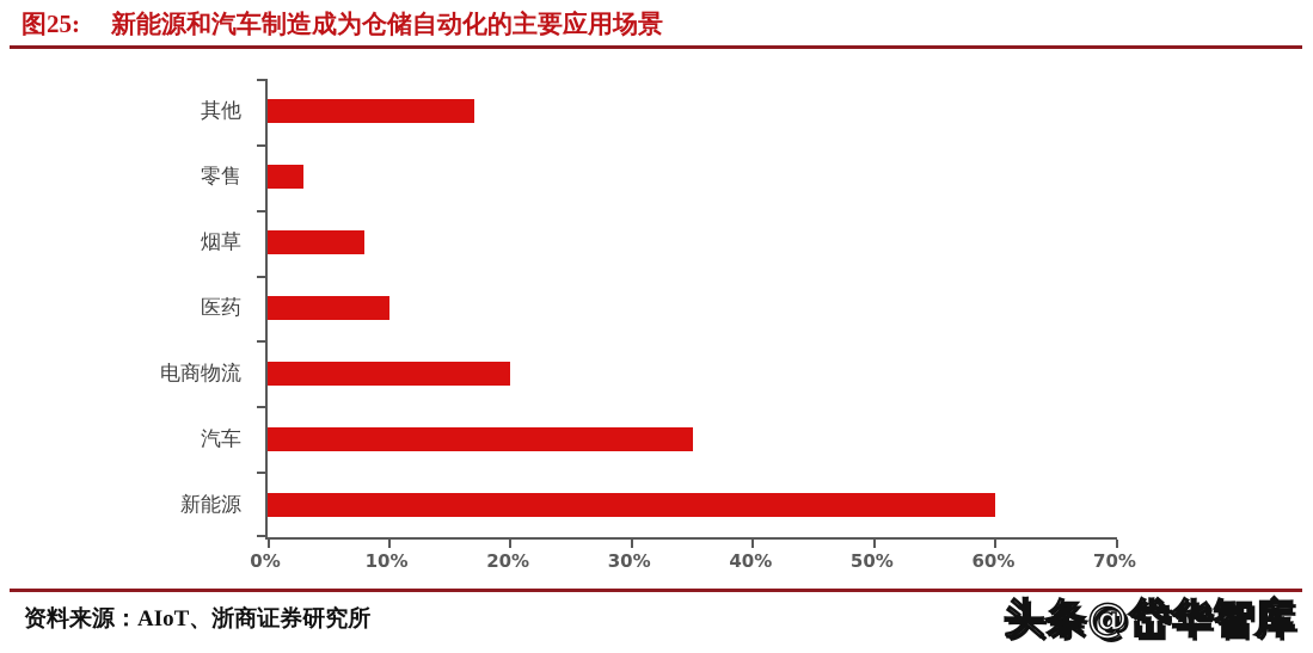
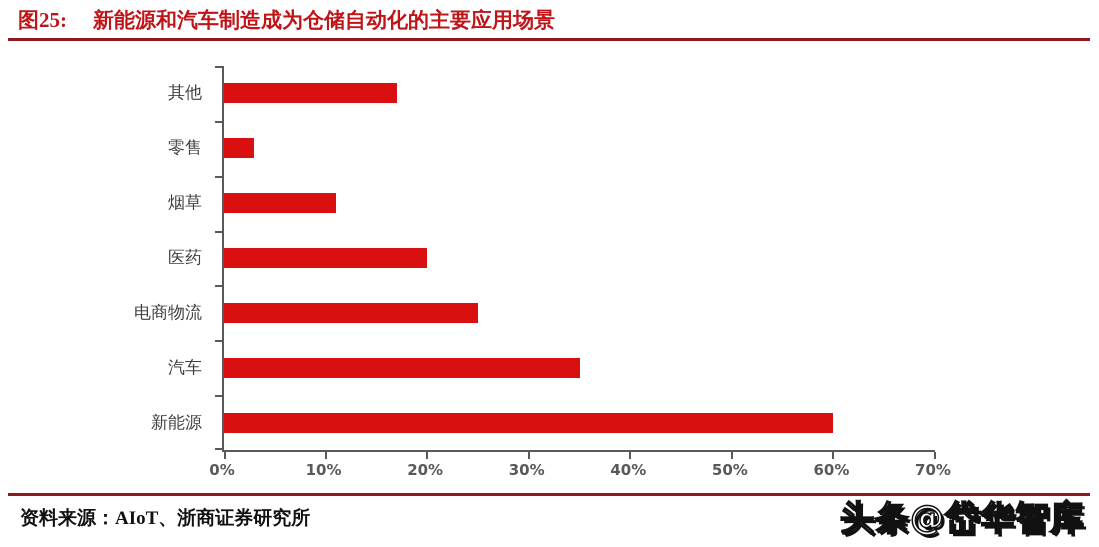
烟草: 8% -> 11%
医药: 10% -> 20%
电商物流: 20% -> 25%
